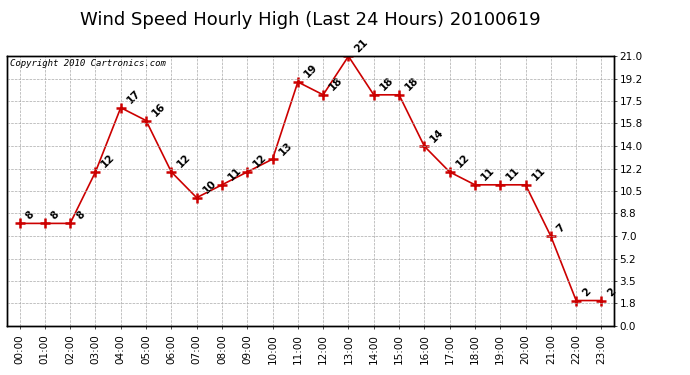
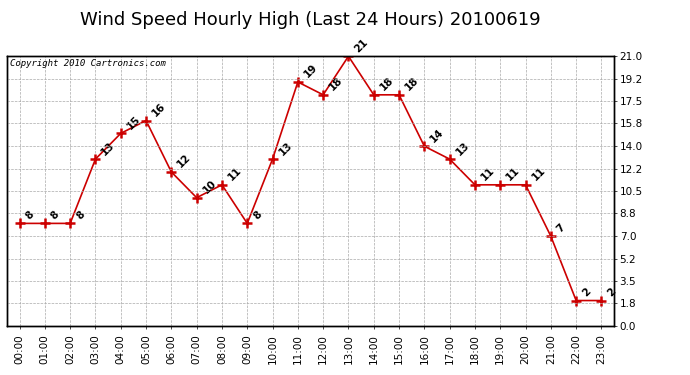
03:00: 12 -> 13
04:00: 17 -> 15
09:00: 12 -> 8
17:00: 12 -> 13
